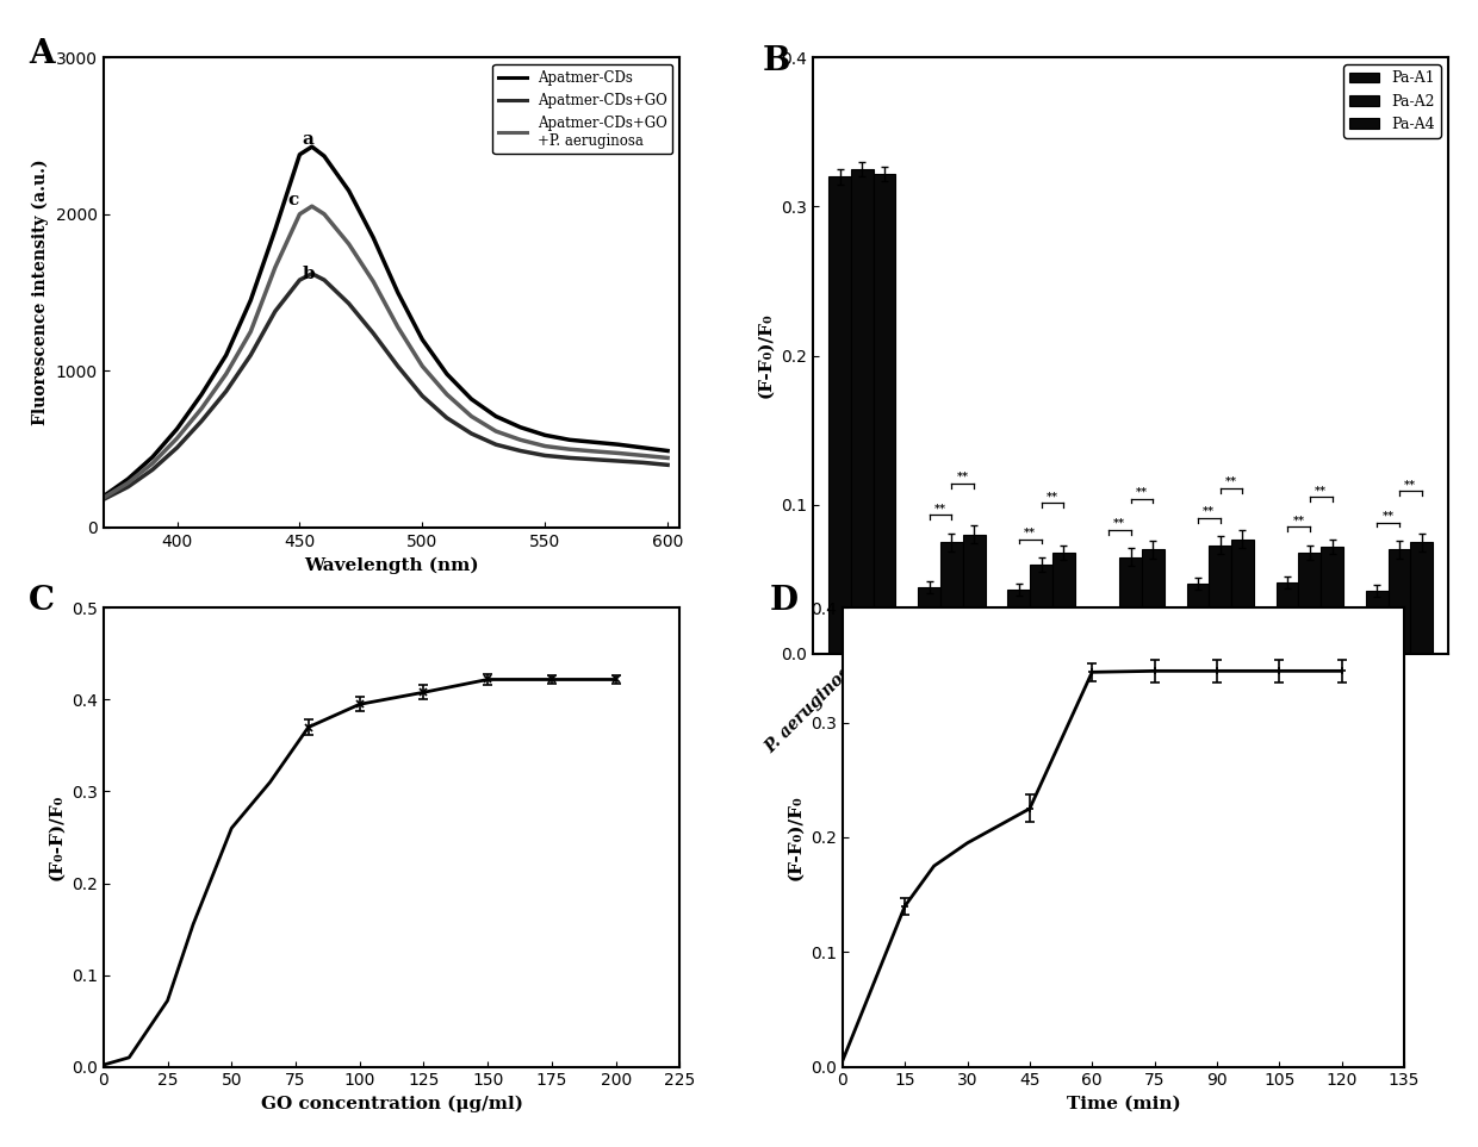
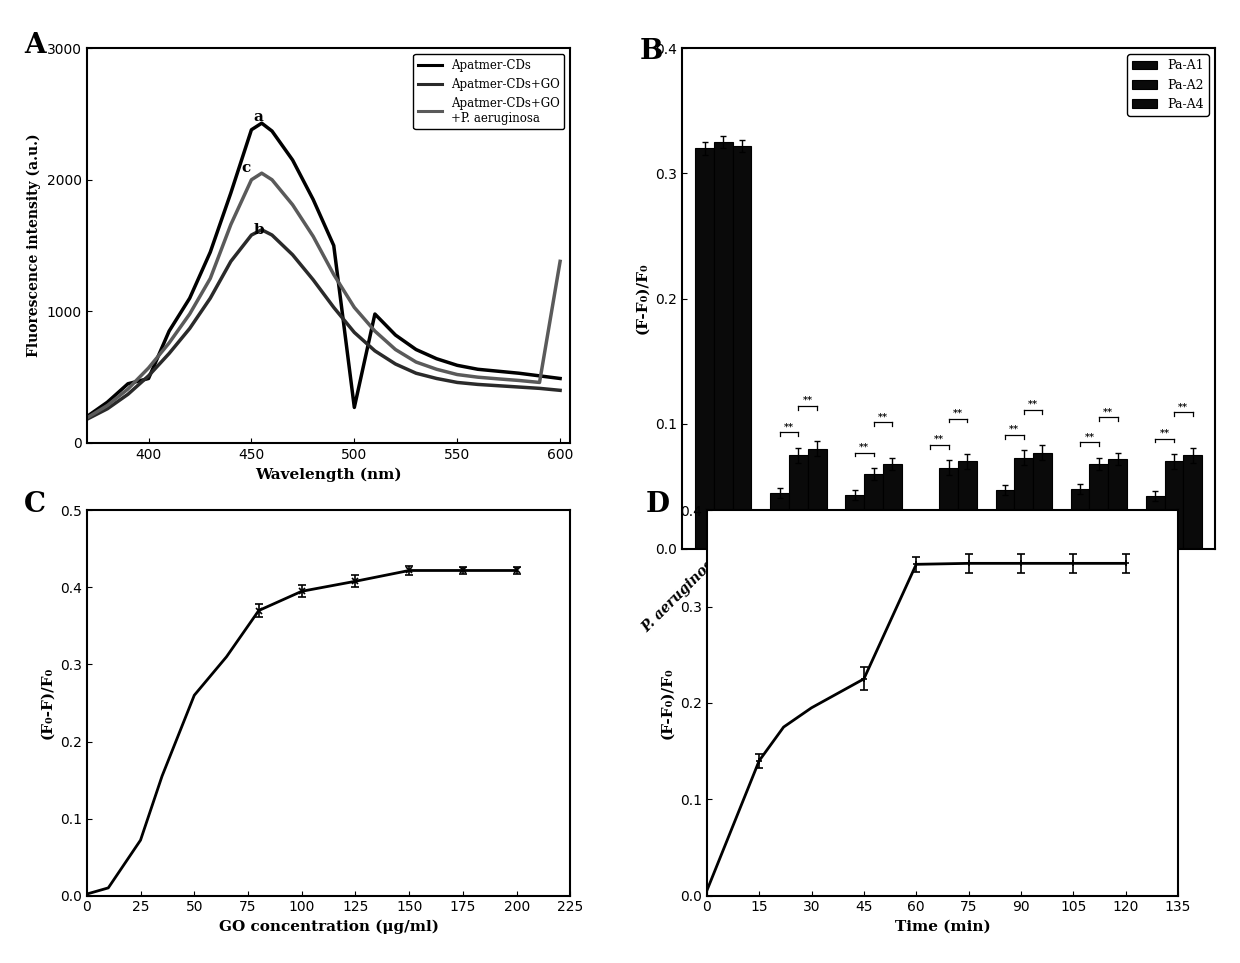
Apatmer-CDs/400: 630 -> 490
Apatmer-CDs/500: 1200 -> 270
Apatmer-CDs+GO +P. aeruginosa/600: 440 -> 1380
